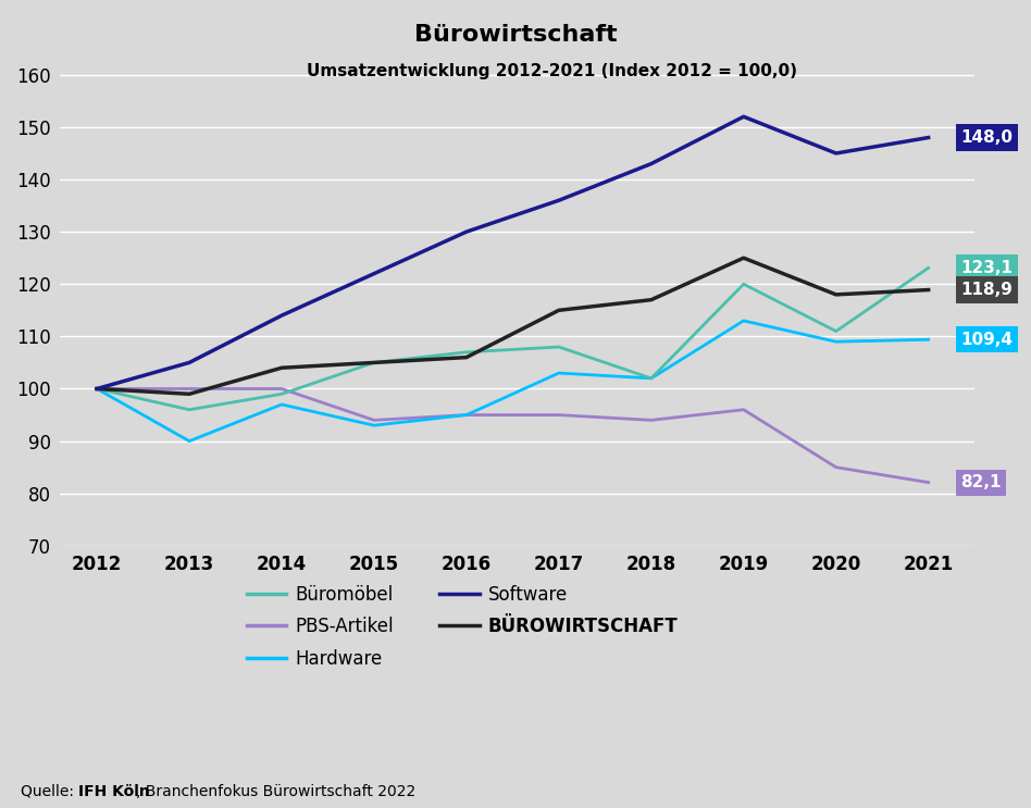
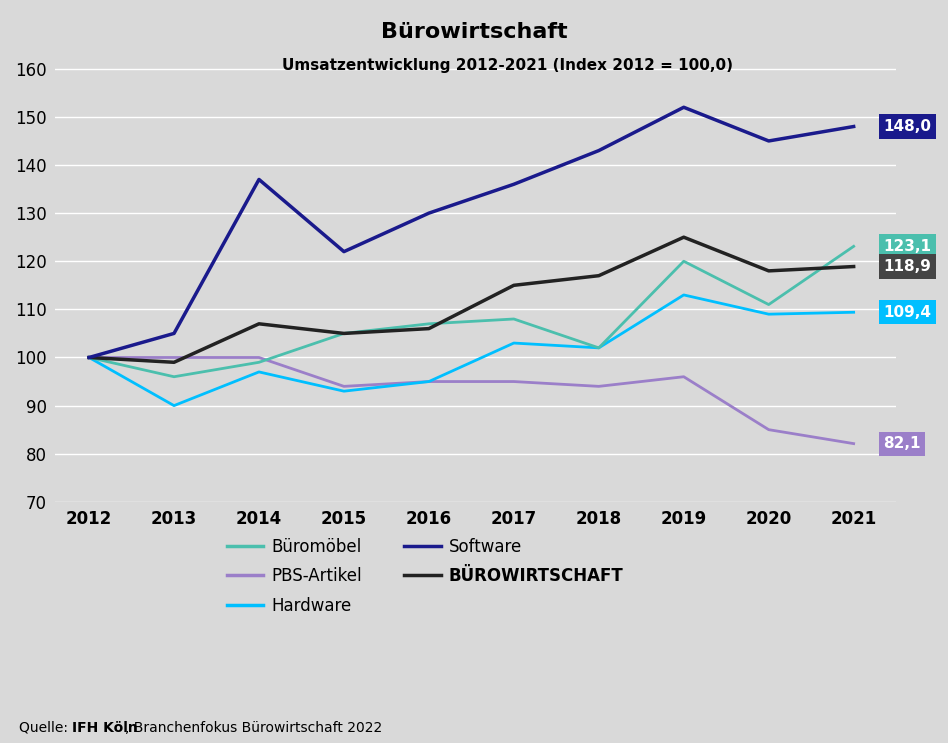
Software/2014: 114 -> 137
BÜROWIRTSCHAFT/2014: 104.0 -> 107.0
